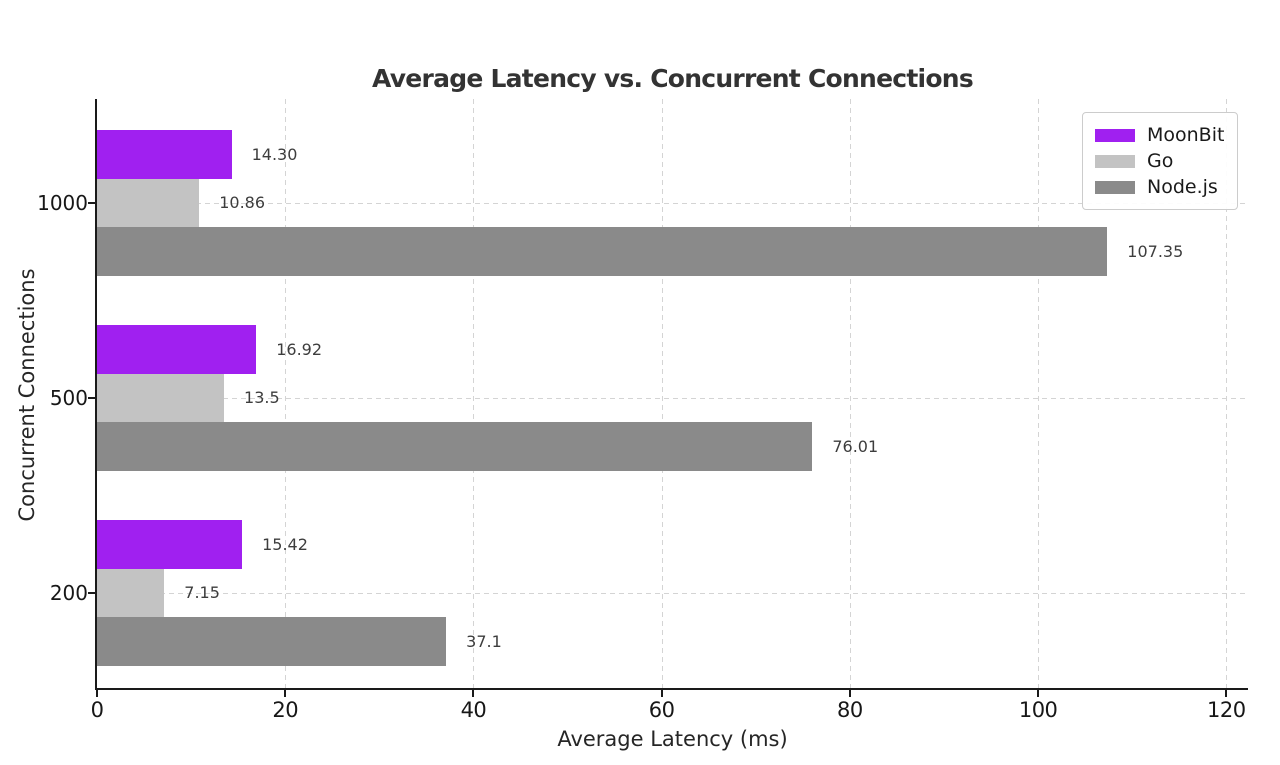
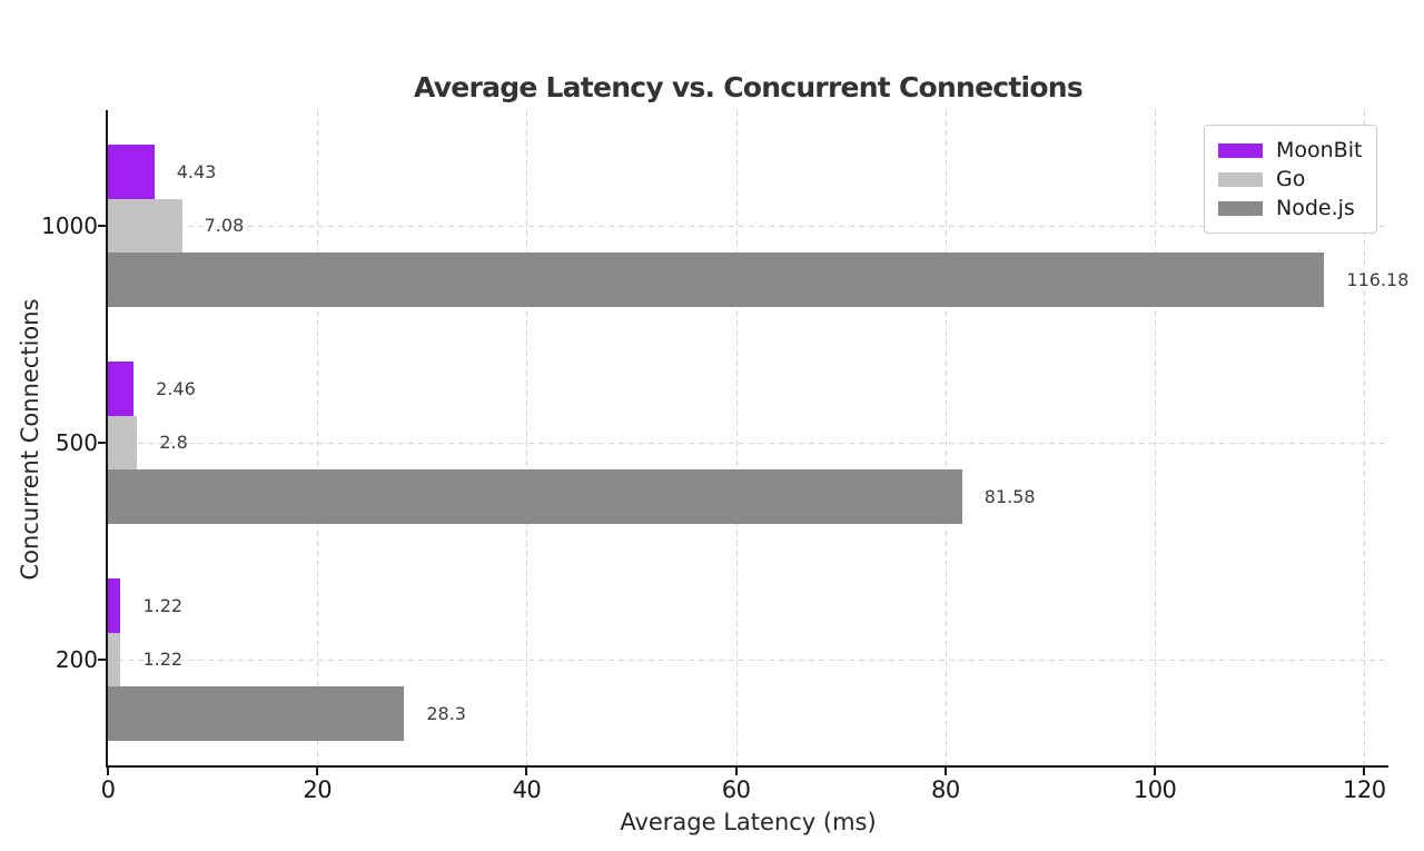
MoonBit/1000: 14.30 -> 4.43
Go/1000: 10.86 -> 7.08
Node.js/1000: 107.35 -> 116.18
MoonBit/500: 16.92 -> 2.46
Go/500: 13.5 -> 2.8
Node.js/500: 76.01 -> 81.58
MoonBit/200: 15.42 -> 1.22
Go/200: 7.15 -> 1.22
Node.js/200: 37.1 -> 28.3
